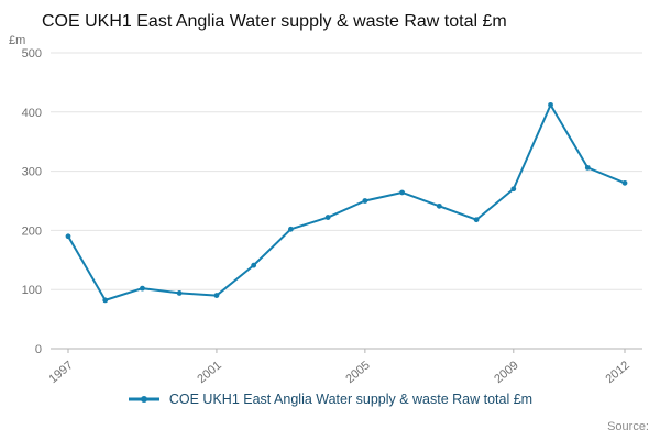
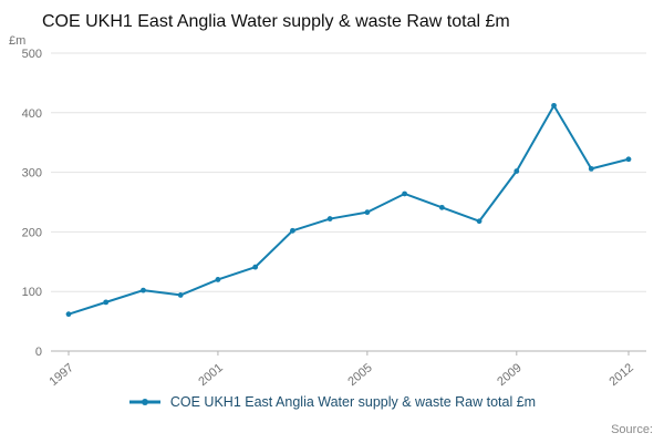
1997: 190 -> 60
2001: 90 -> 120
2005: 250 -> 230
2009: 270 -> 300
2012: 280 -> 320
